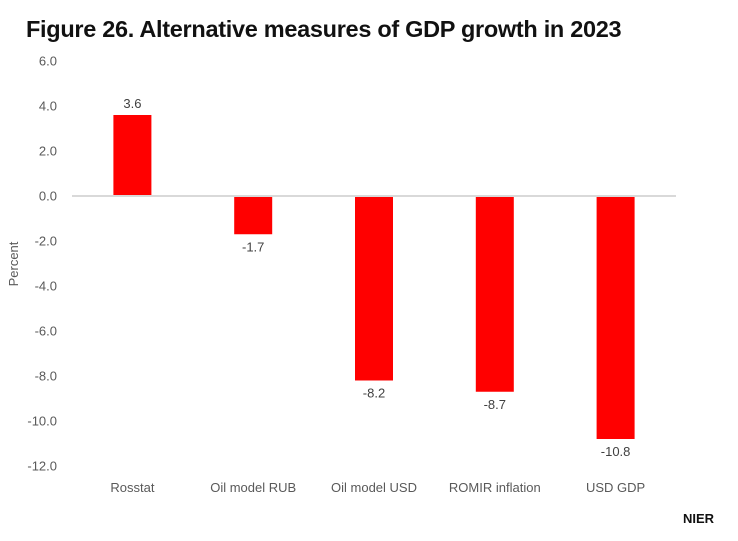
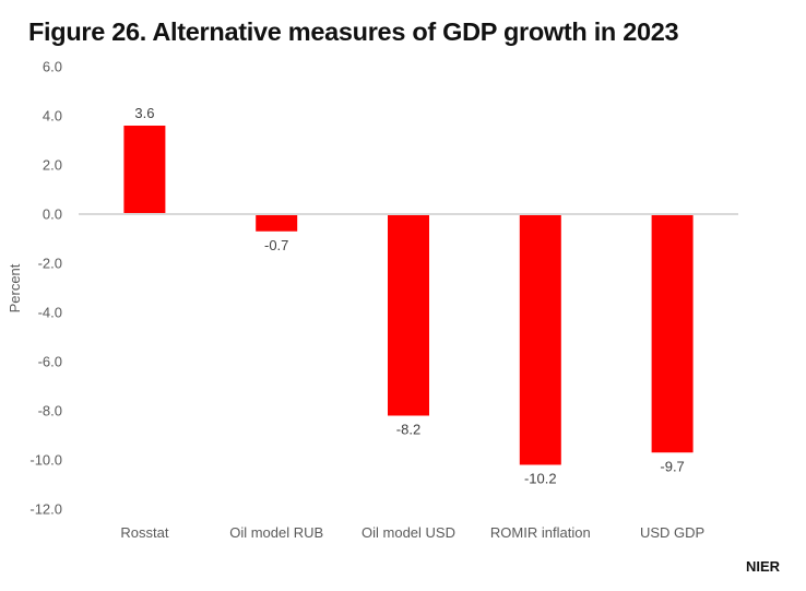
Oil model RUB: -1.7 -> -0.7
ROMIR inflation: -8.7 -> -10.2
USD GDP: -10.8 -> -9.7
